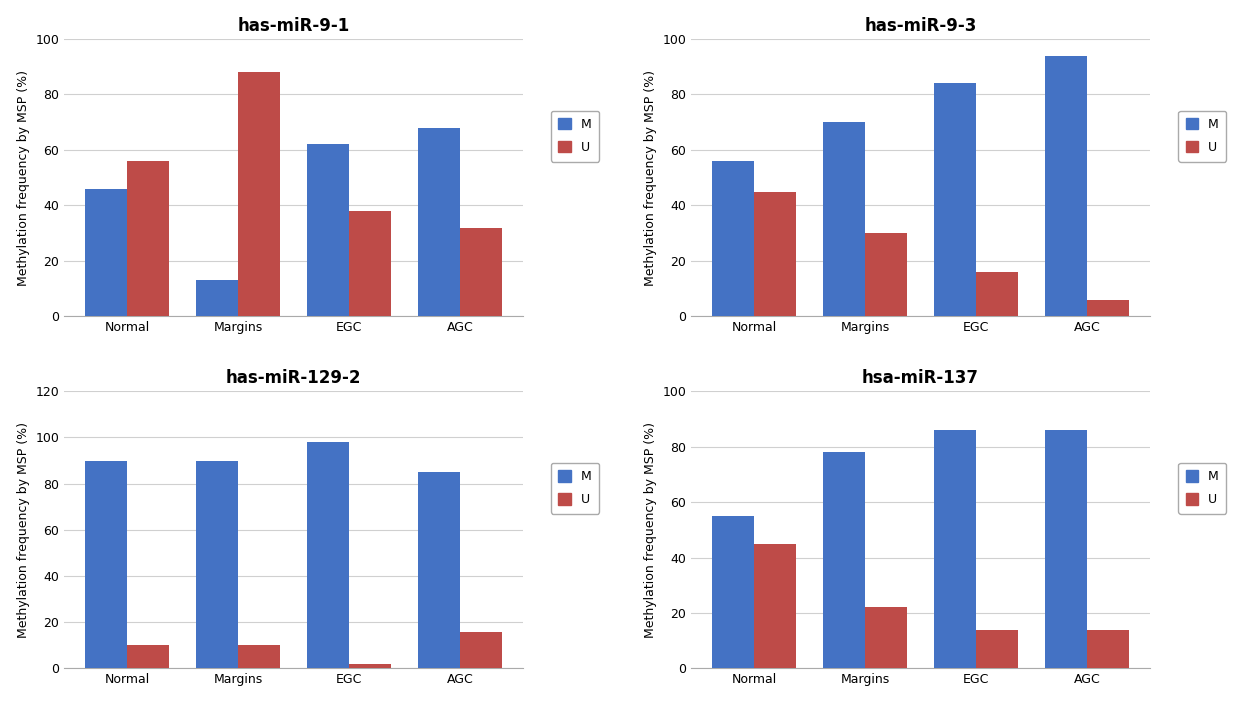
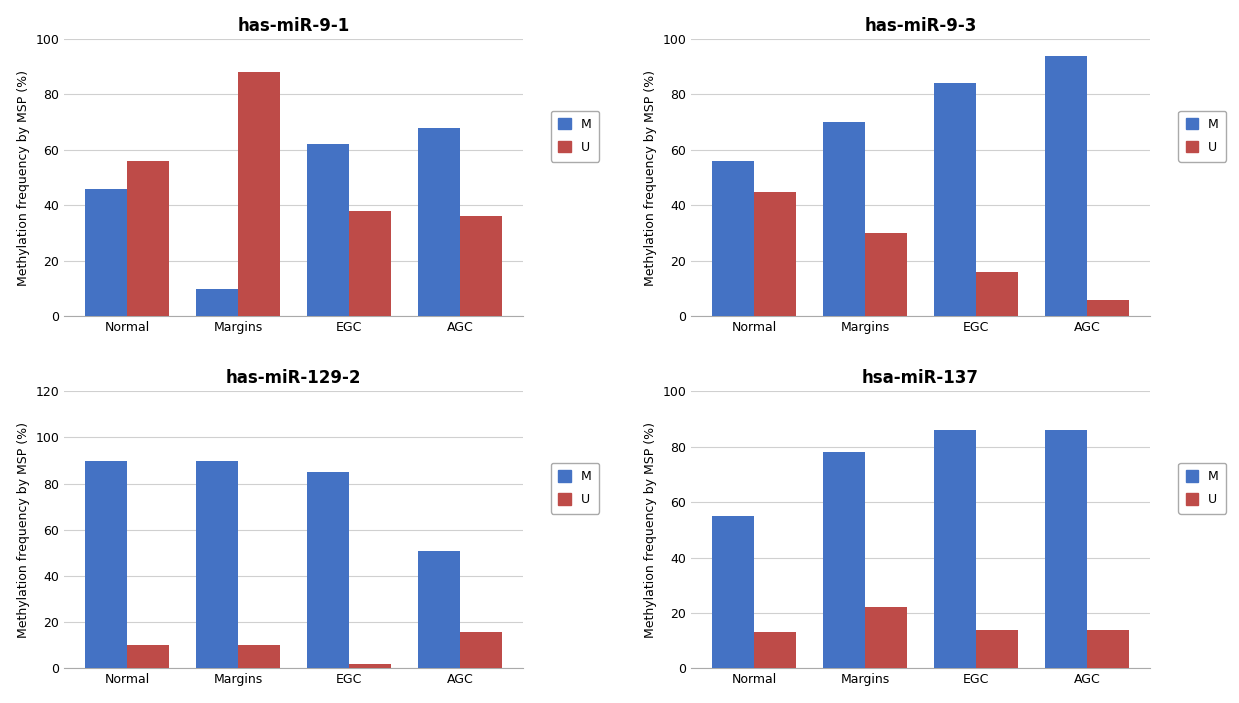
has-miR-9-1/M/Margins: 13 -> 10
has-miR-9-1/U/AGC: 32 -> 36
has-miR-129-2/M/EGC: 98 -> 85
has-miR-129-2/M/AGC: 85 -> 51
hsa-miR-137/U/Normal: 45 -> 13
